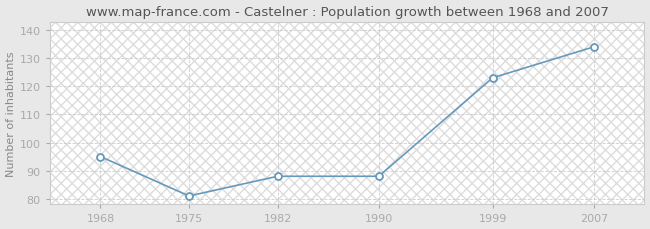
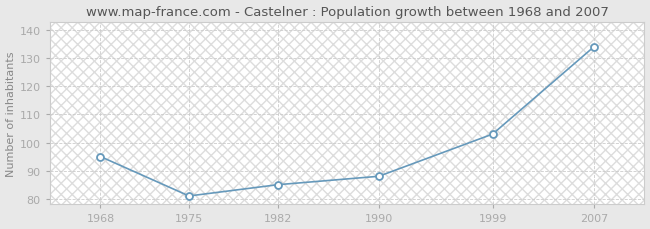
1982: 88 -> 85
1999: 123 -> 103
